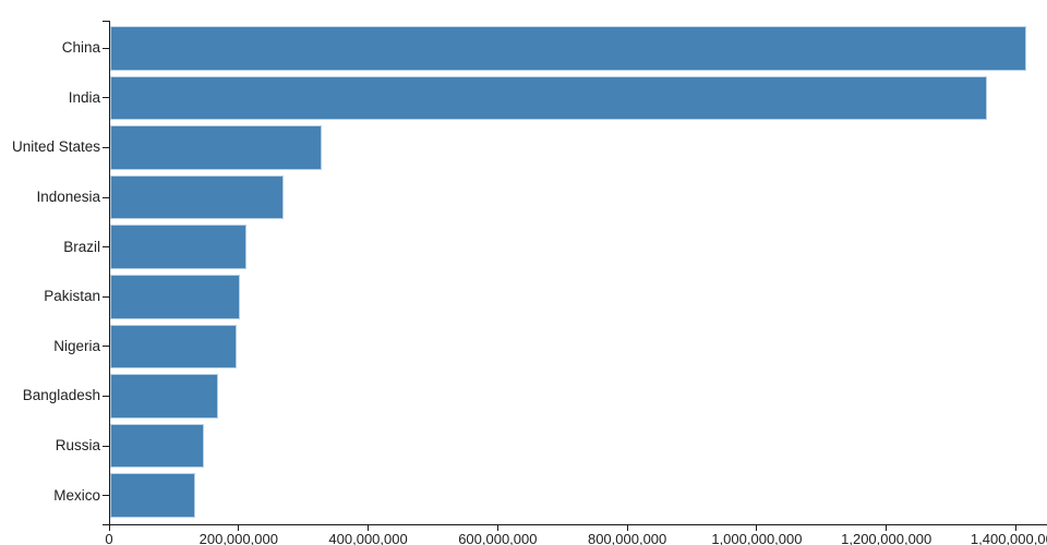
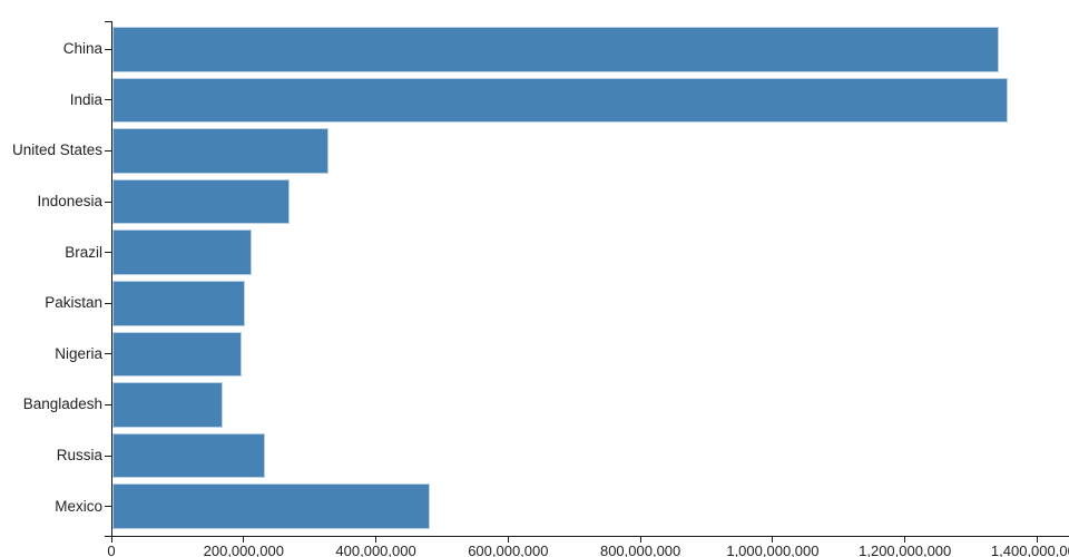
China: 1420000000 -> 1340000000
Russia: 140000000 -> 230000000
Mexico: 130000000 -> 480000000
